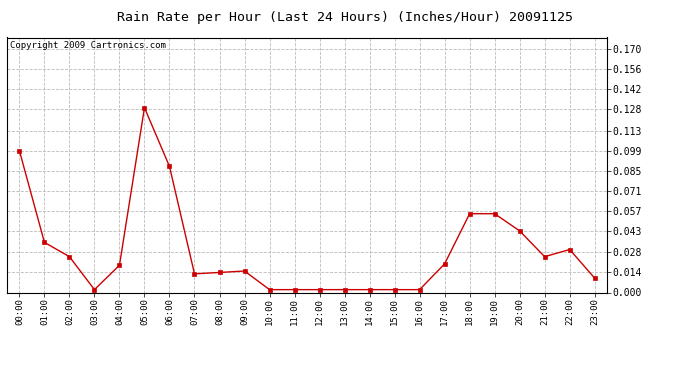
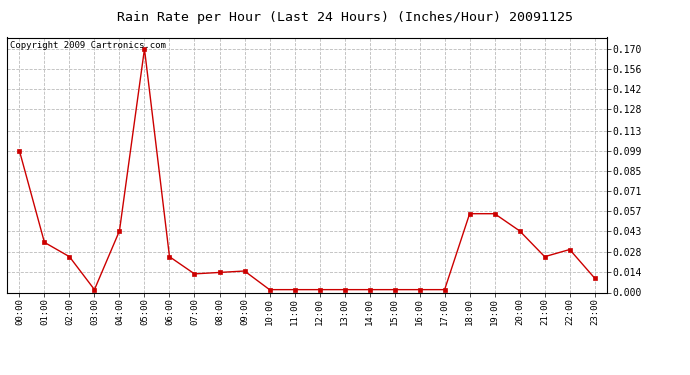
04:00: 0.019 -> 0.043
05:00: 0.129 -> 0.170
06:00: 0.088 -> 0.025
17:00: 0.020 -> 0.002
